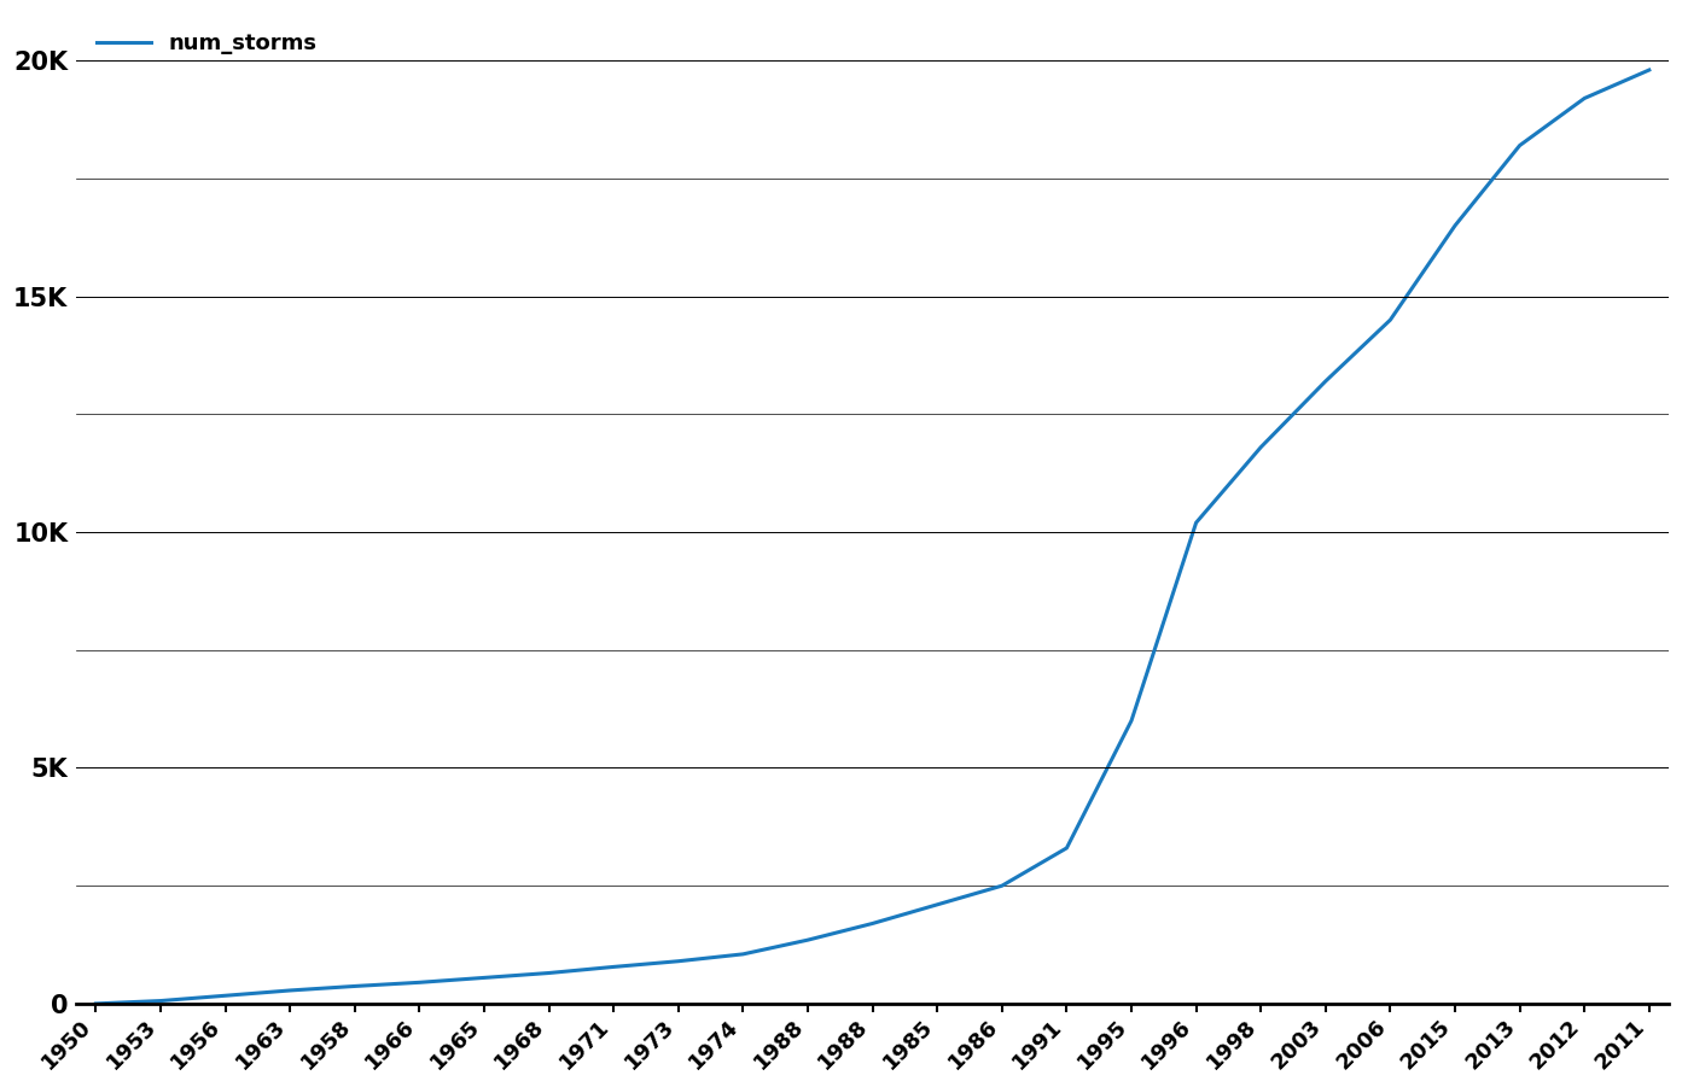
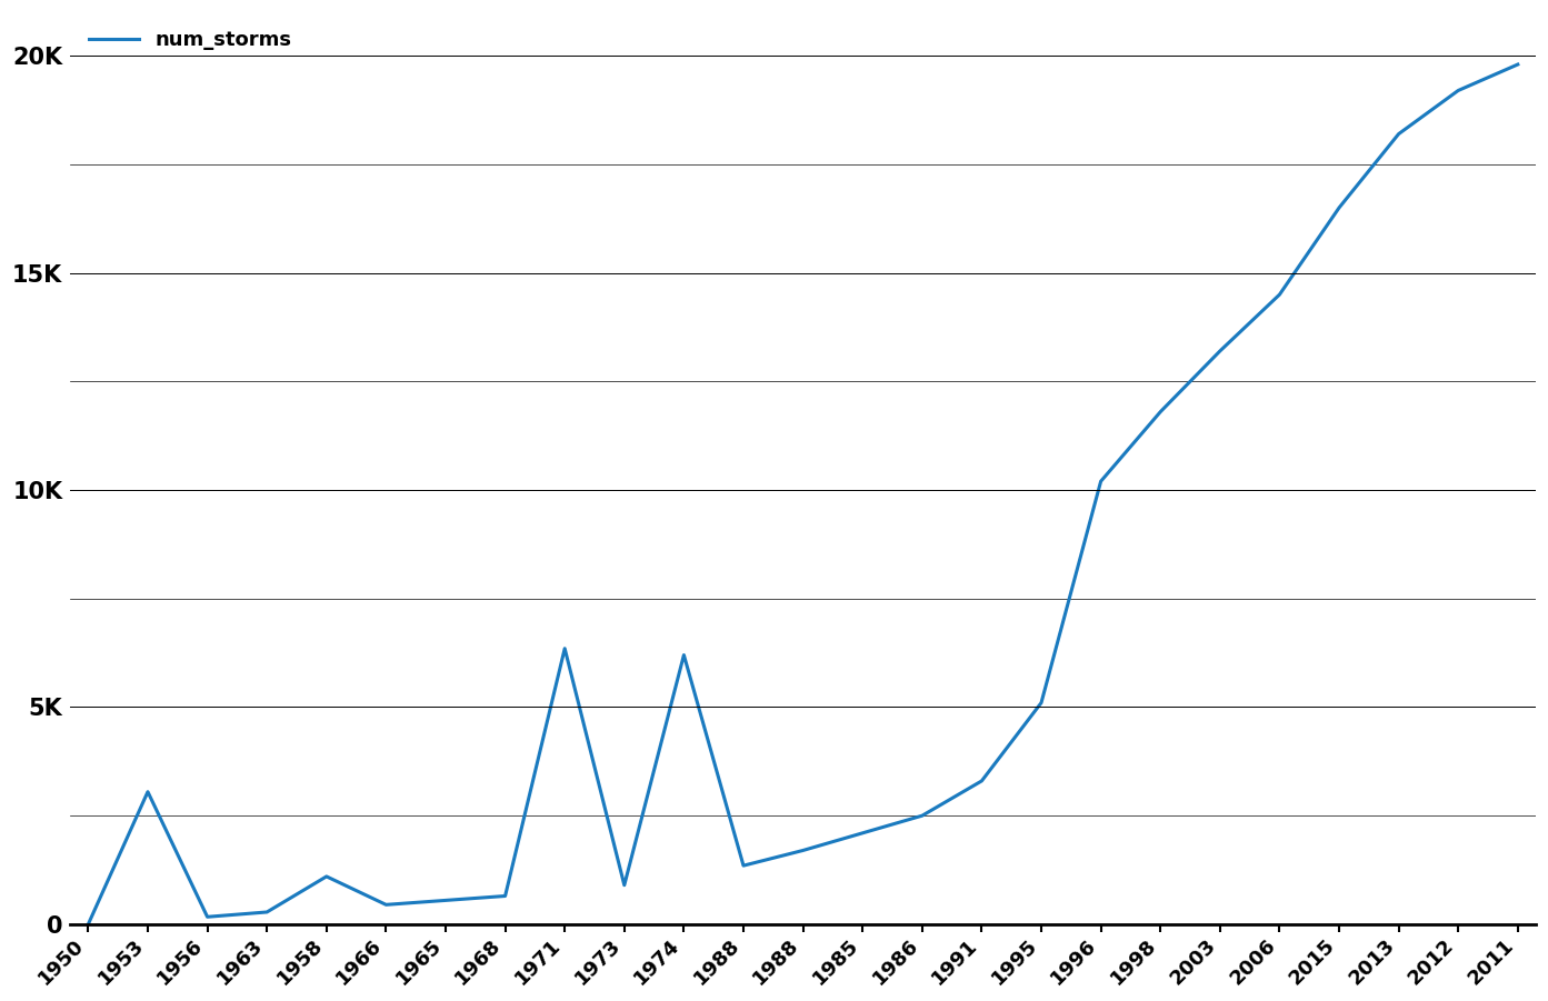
1953: 0.06K -> 3.05K
1958: 0.37K -> 1.10K
1971: 0.78K -> 6.35K
1974: 1.05K -> 6.20K
1995: 6.00K -> 5.10K
